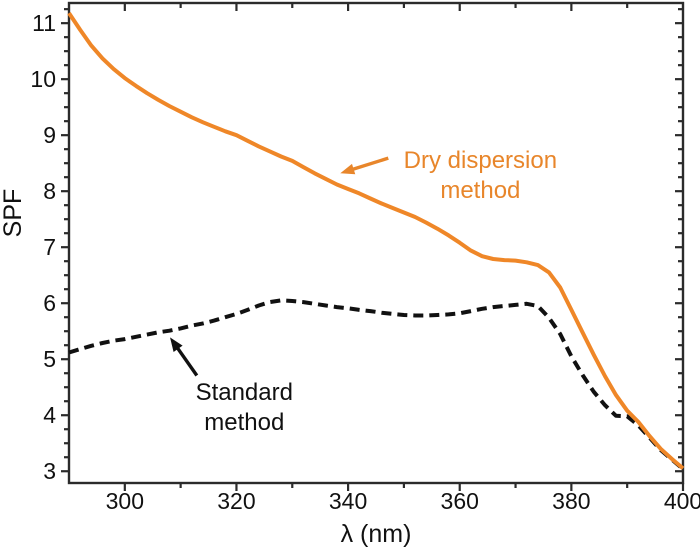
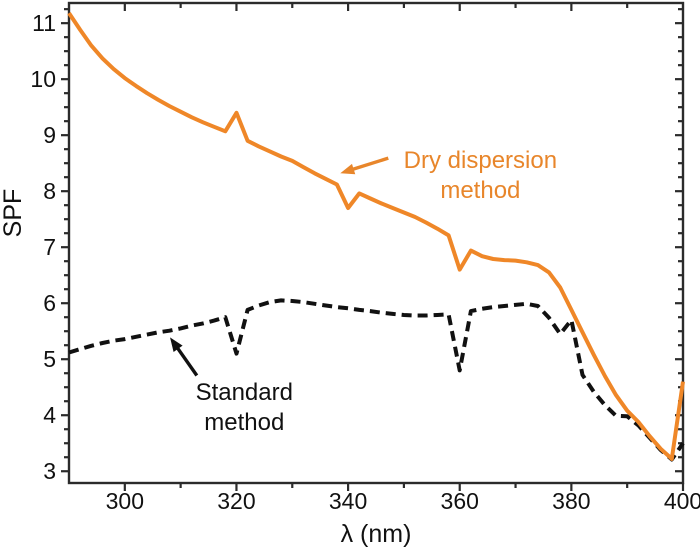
Standard method/320: 5.8 -> 5.1
Dry dispersion method/320: 9.0 -> 9.4
Dry dispersion method/340: 8.0 -> 7.7
Standard method/360: 5.8 -> 4.8
Dry dispersion method/360: 7.1 -> 6.6
Standard method/380: 5.0 -> 5.7
Standard method/400: 3.0 -> 3.5
Dry dispersion method/400: 3.0 -> 4.6
